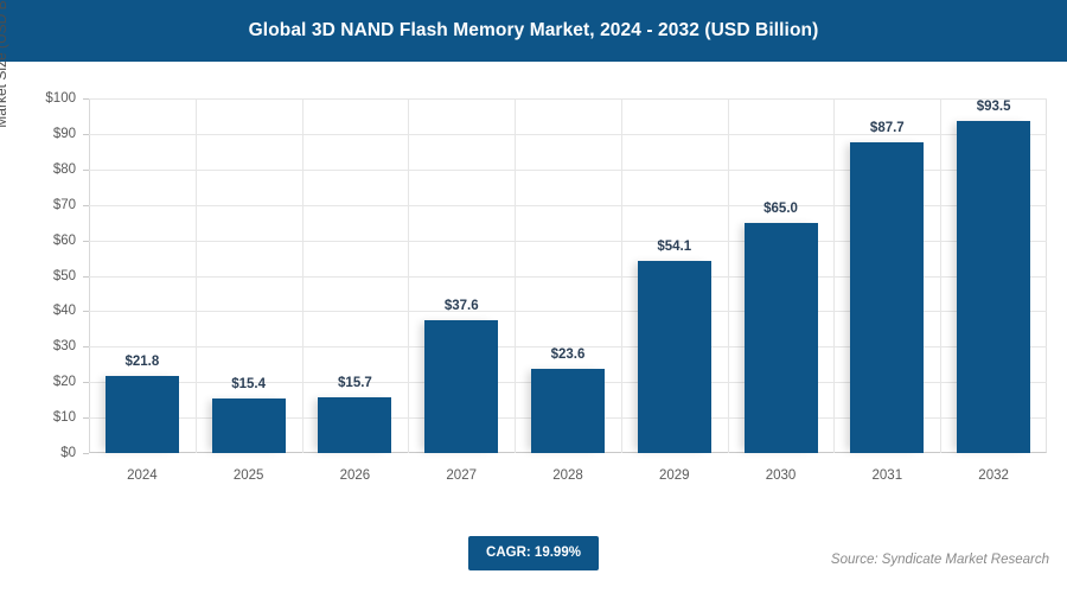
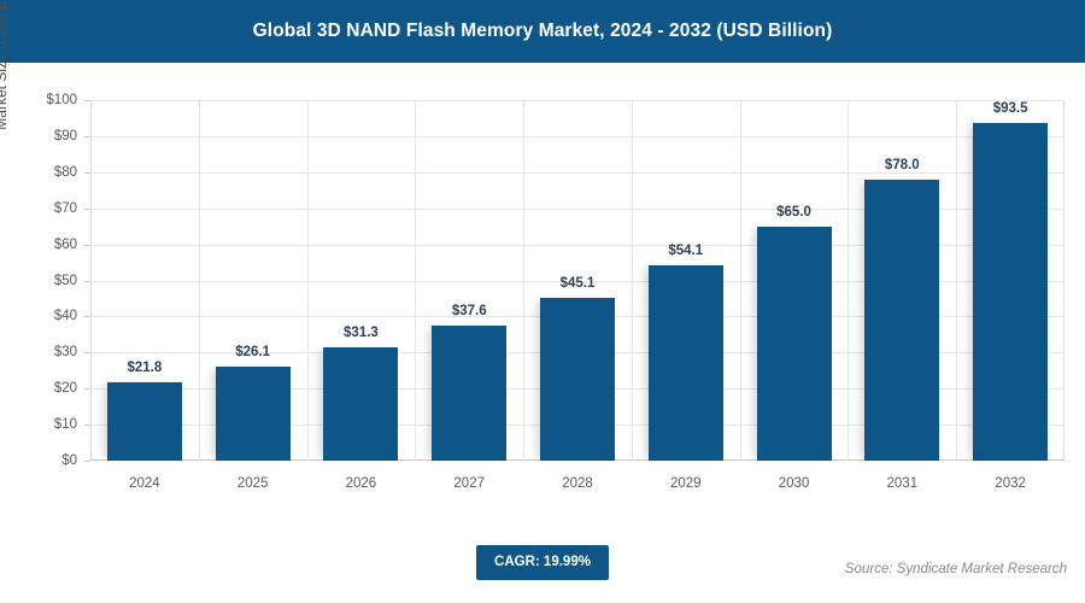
2025: $15.4 -> $26.1
2026: $15.7 -> $31.3
2028: $23.6 -> $45.1
2031: $87.7 -> $78.0
